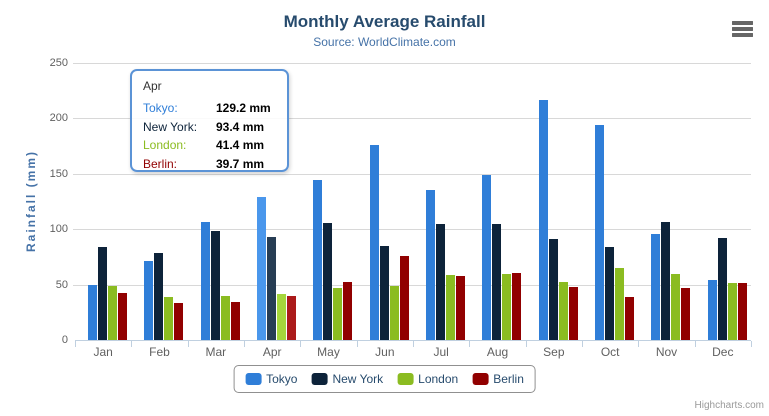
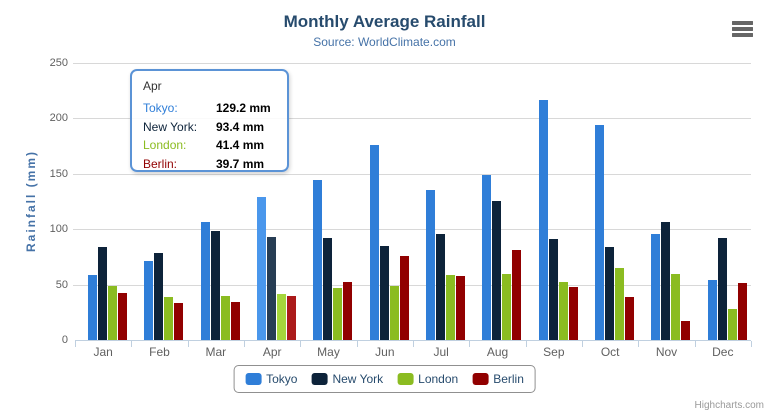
Tokyo/Jan: 50 -> 59
New York/May: 106 -> 92
New York/Jul: 105 -> 96
New York/Aug: 104 -> 125
Berlin/Aug: 60 -> 81
Berlin/Nov: 47 -> 17
London/Dec: 51 -> 28
